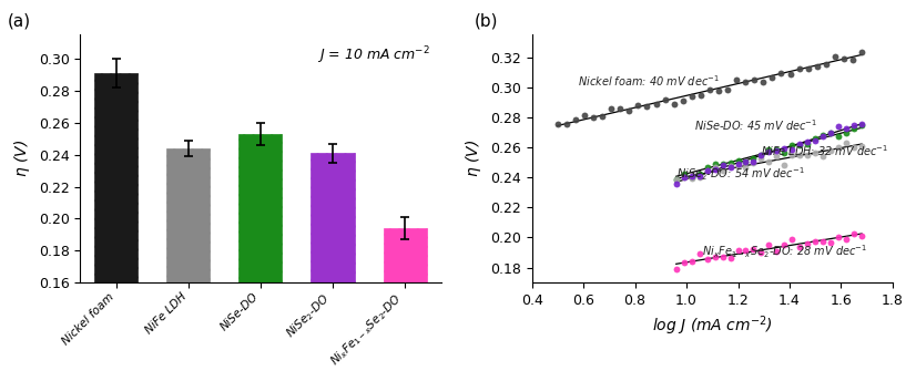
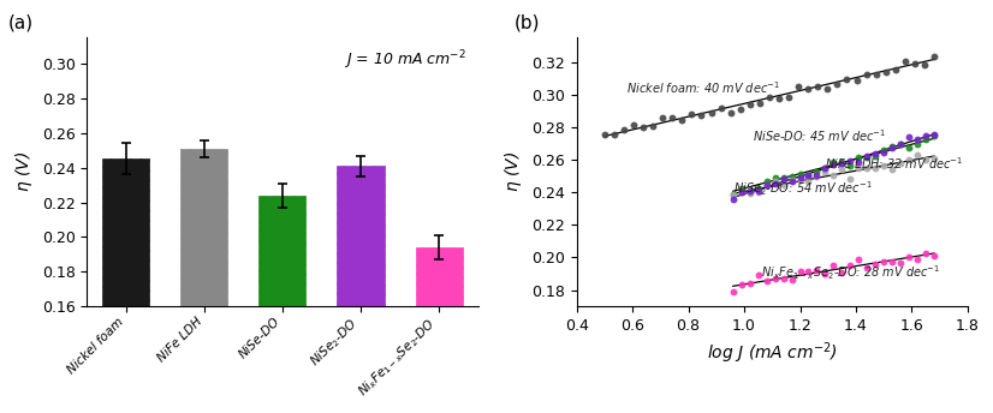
Nickel foam: 0.291 -> 0.245
NiFe LDH: 0.244 -> 0.251
NiSe-DO: 0.253 -> 0.224
